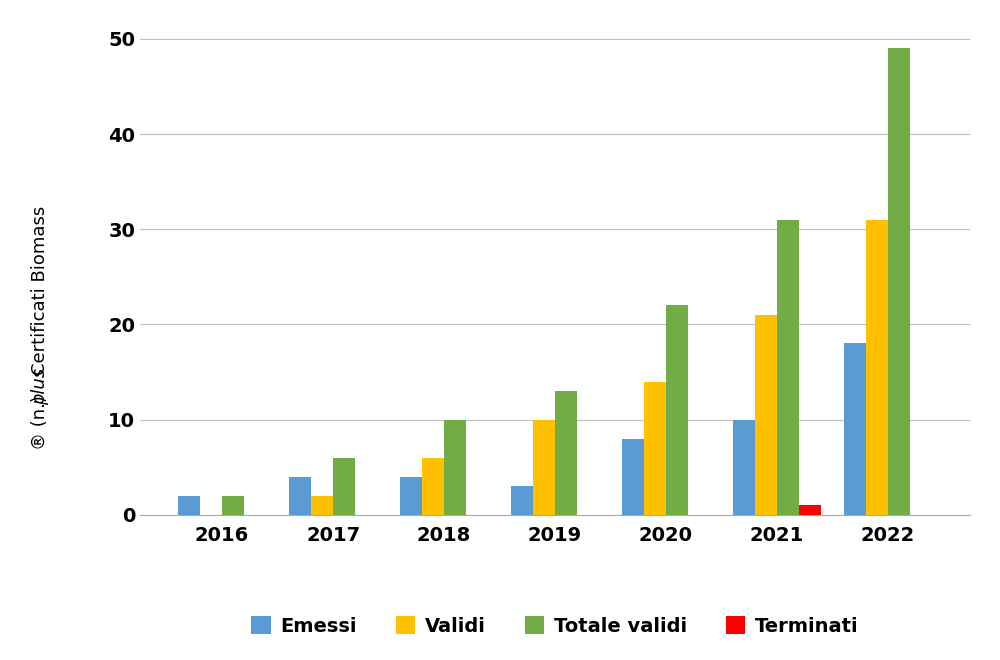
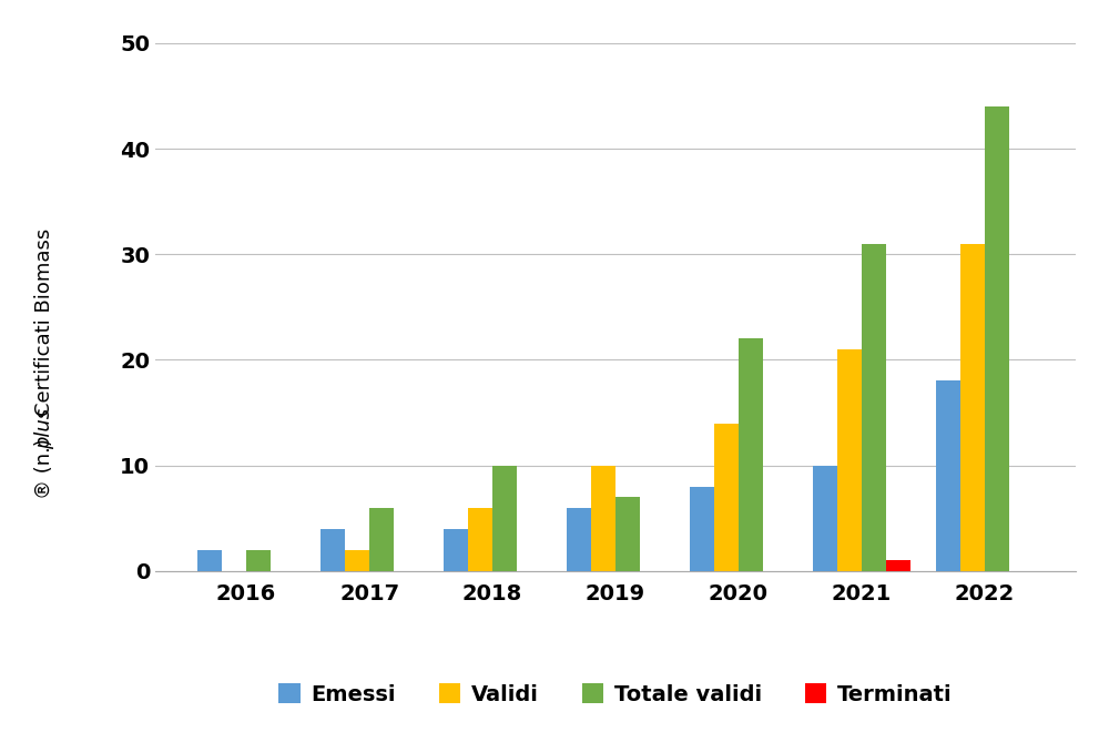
Emessi/2019: 3 -> 6
Totale validi/2019: 13 -> 7
Totale validi/2022: 49 -> 44
